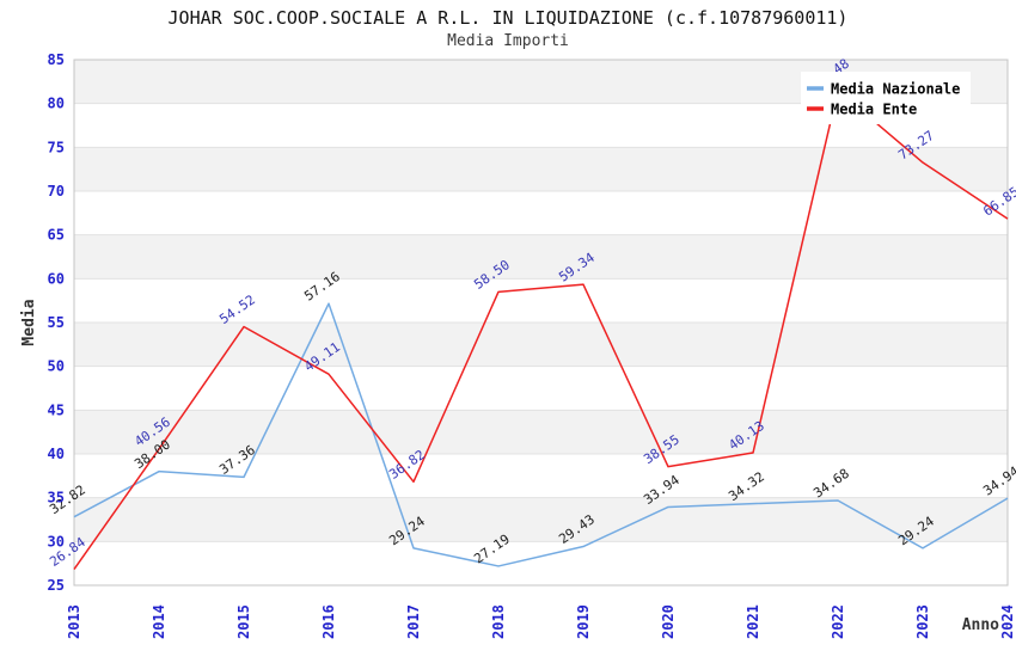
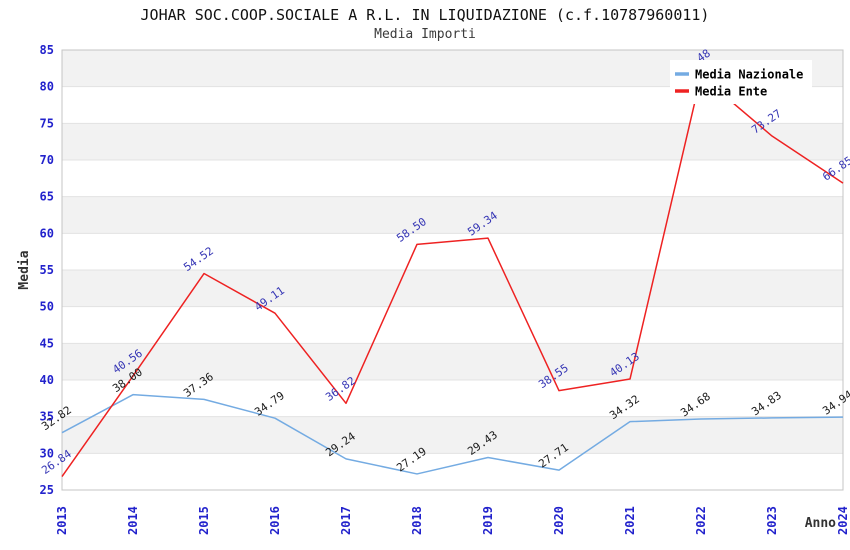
Media Nazionale/2016: 57.16 -> 34.79
Media Nazionale/2020: 33.94 -> 27.71
Media Nazionale/2023: 29.24 -> 34.83
